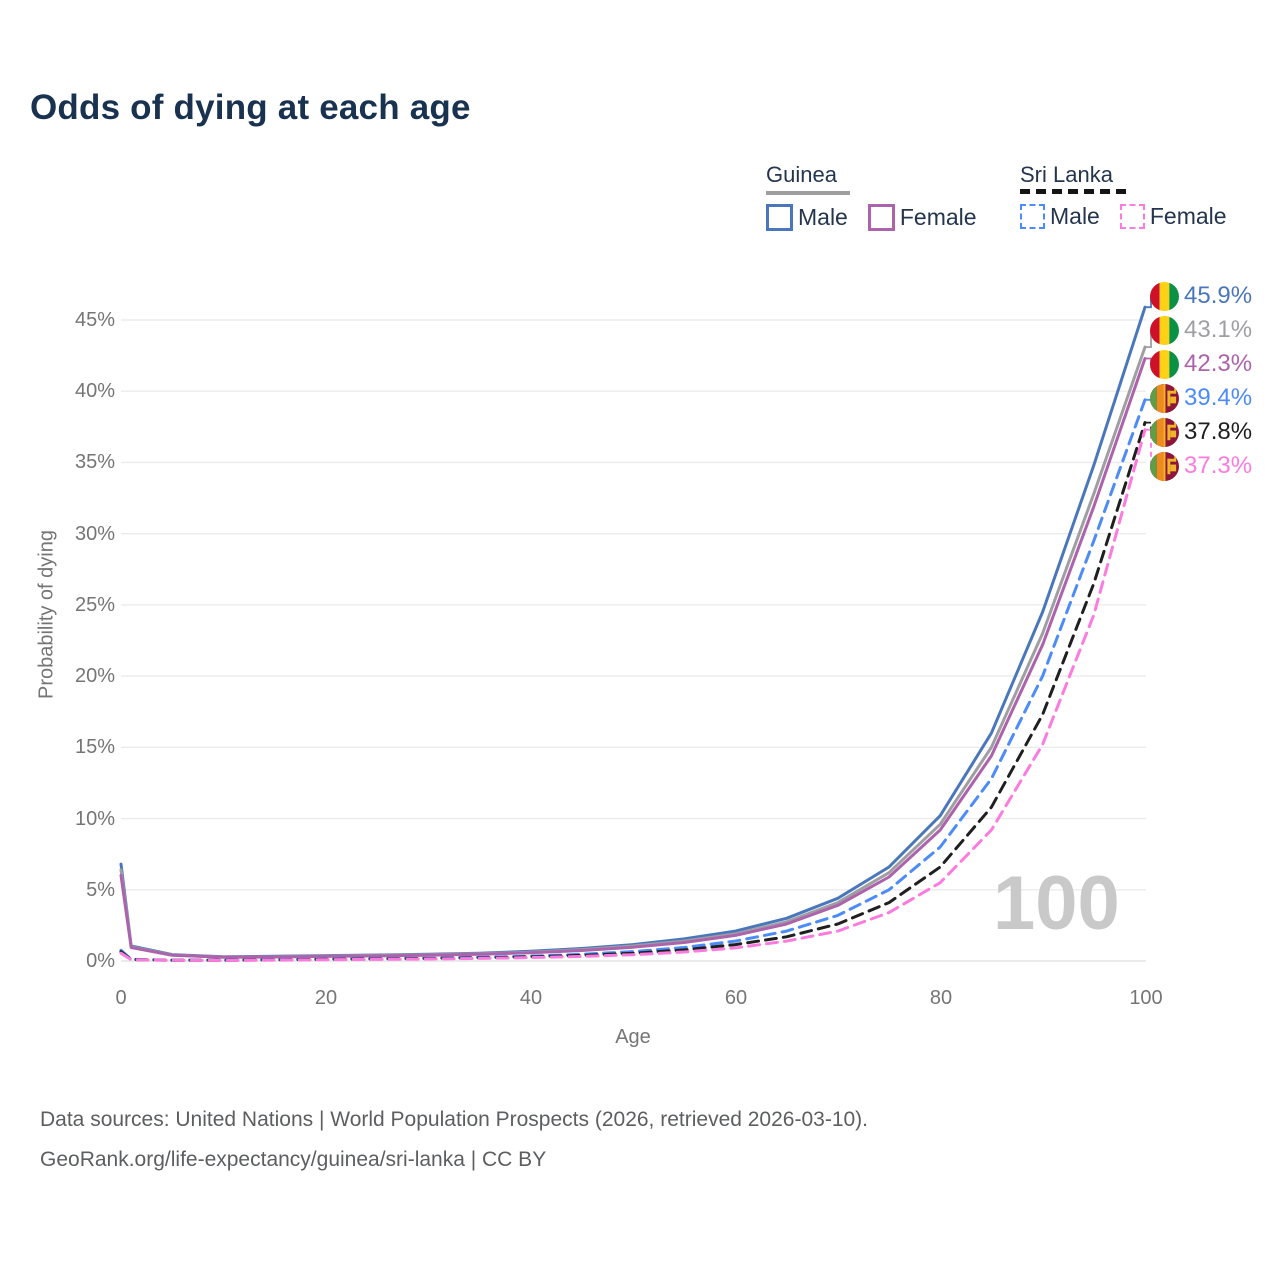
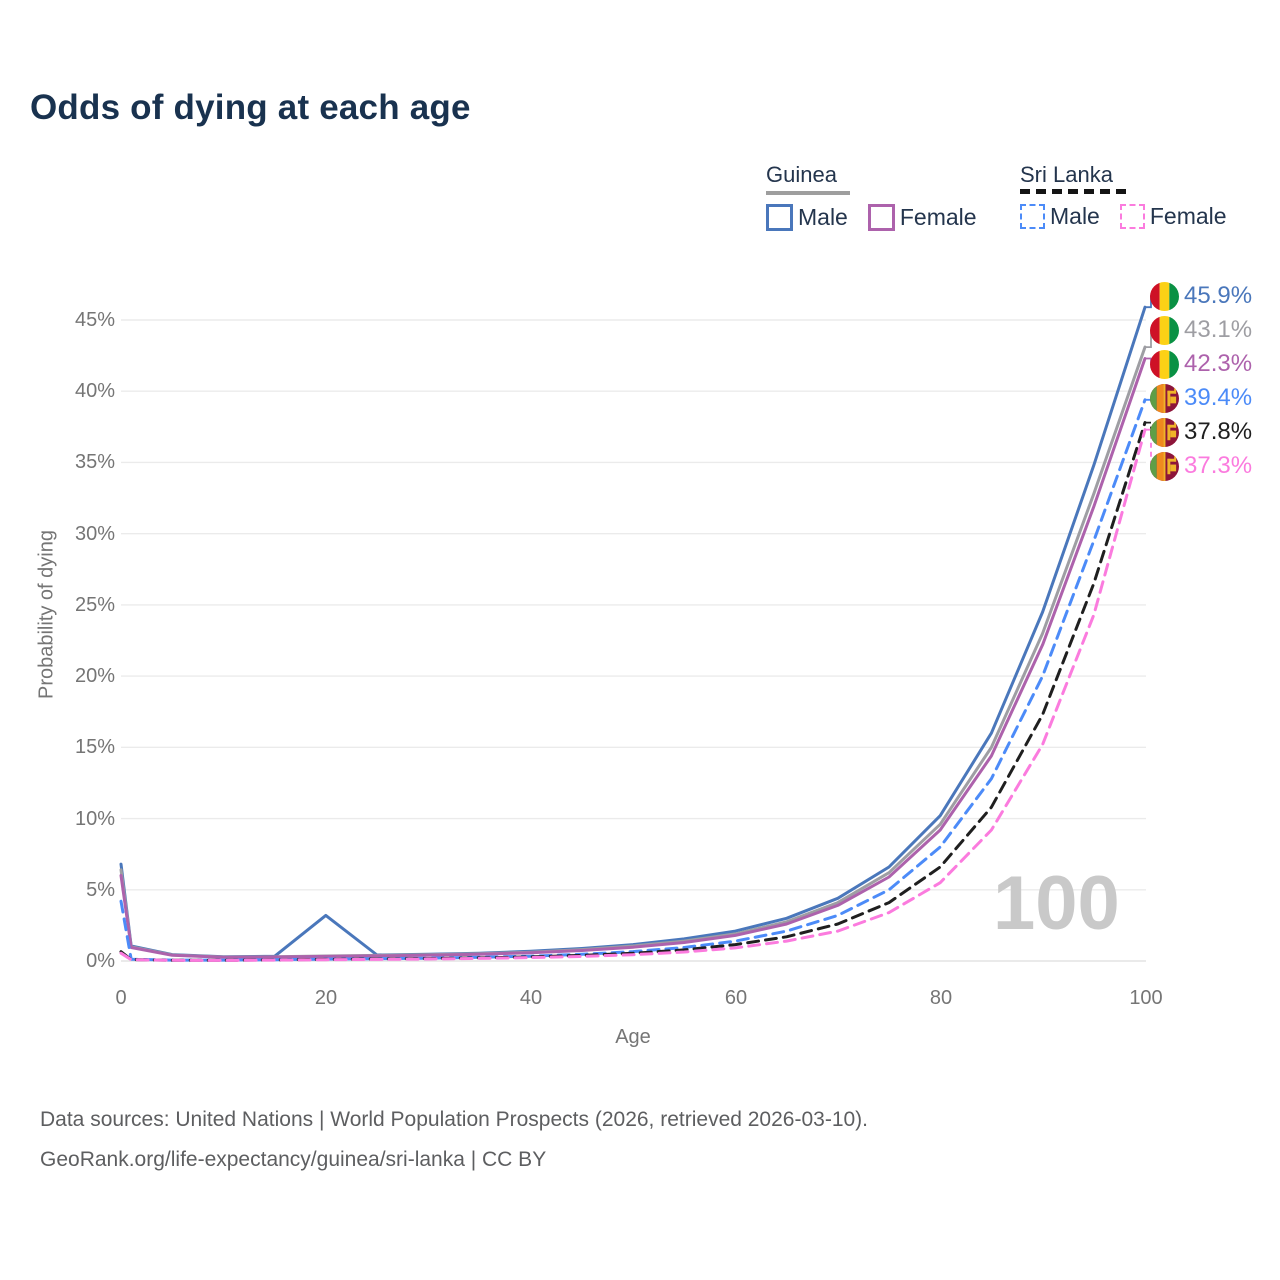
Sri Lanka Male/0: 0.8% -> 4.2%
Guinea Male/20: 0.4% -> 3.2%
